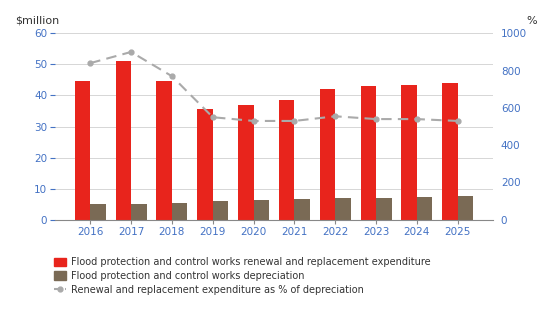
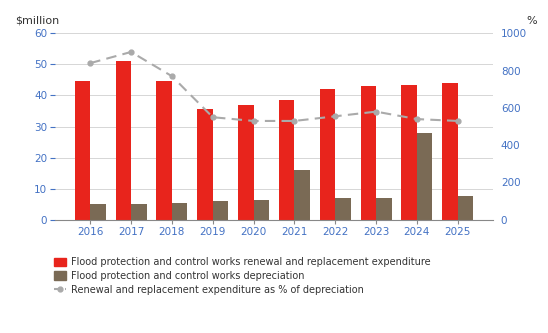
Flood protection and control works depreciation/2021: 6.6 -> 16.0
Renewal and replacement expenditure as % of depreciation/2023: 540 -> 580
Flood protection and control works depreciation/2024: 7.4 -> 28.0
